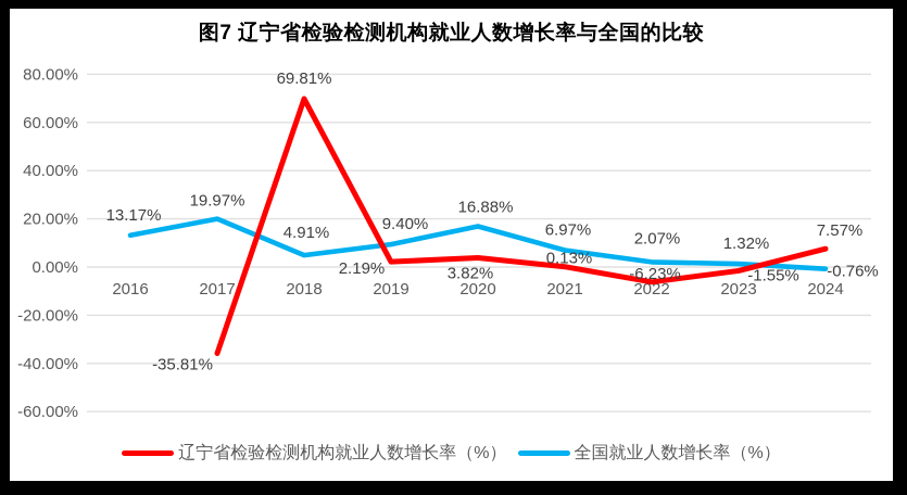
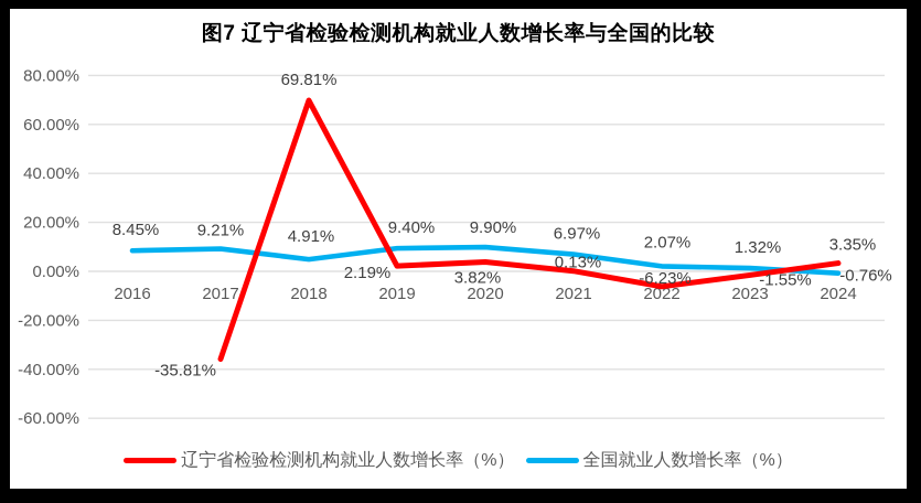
全国就业人数增长率（%）/2016: 13.17% -> 8.45%
全国就业人数增长率（%）/2017: 19.97% -> 9.21%
全国就业人数增长率（%）/2020: 16.88% -> 9.90%
辽宁省检验检测机构就业人数增长率（%）/2024: 7.57% -> 3.35%
